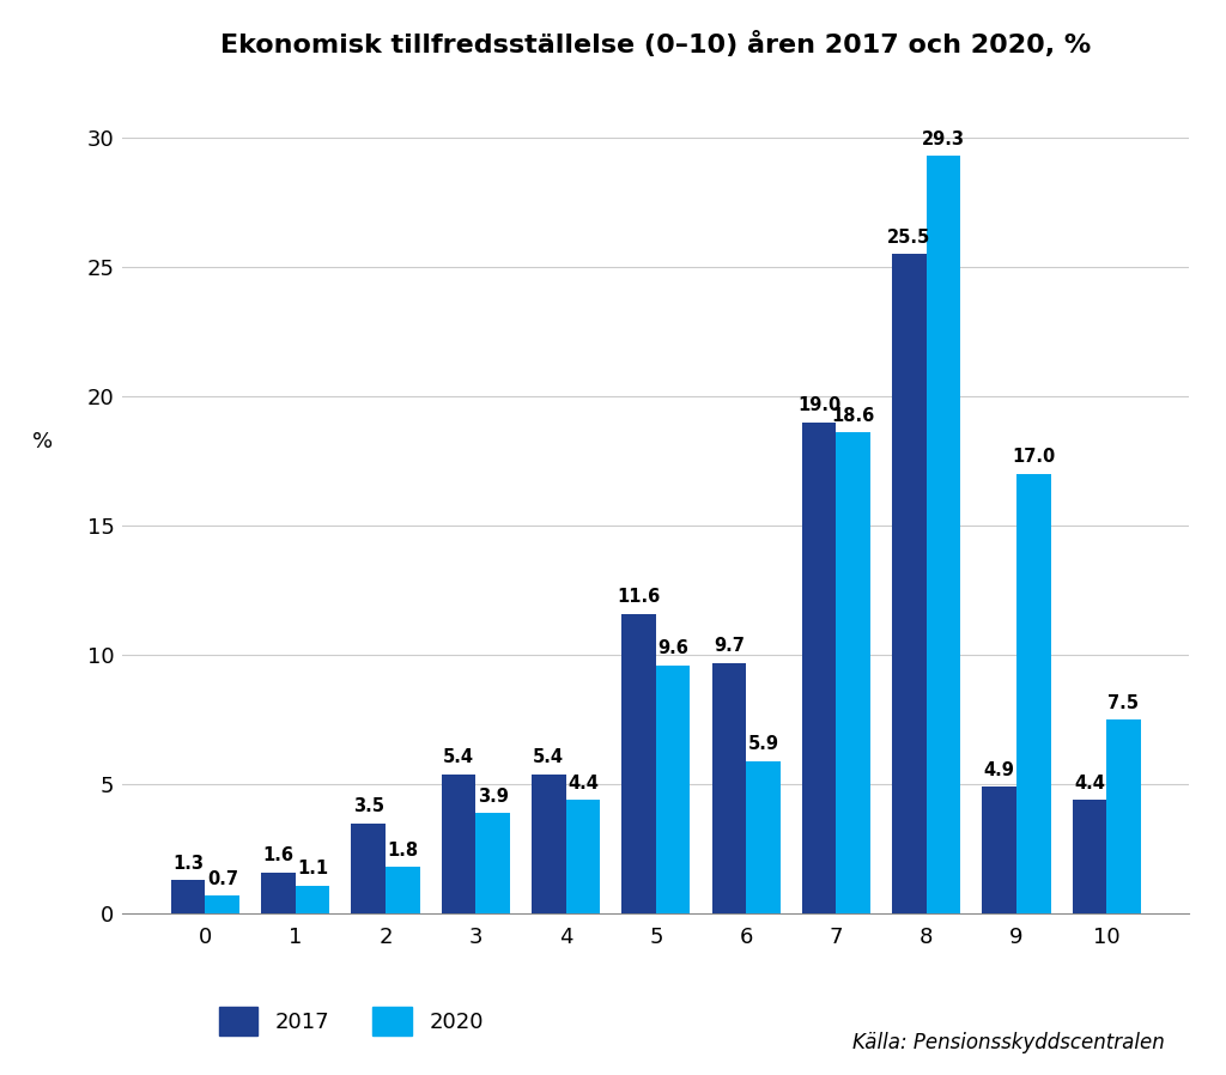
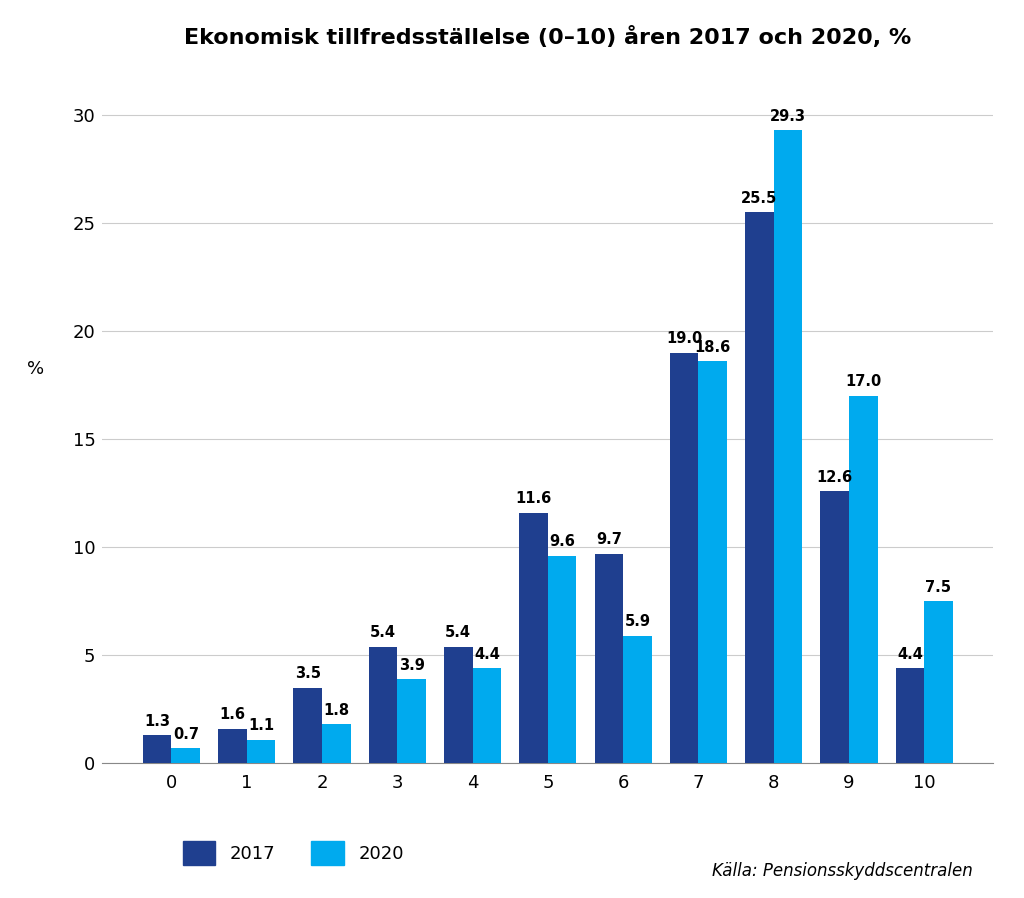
2017/9: 4.9 -> 12.6
